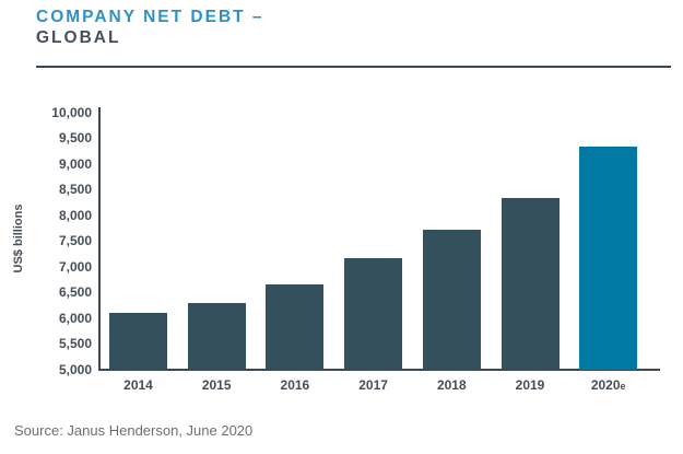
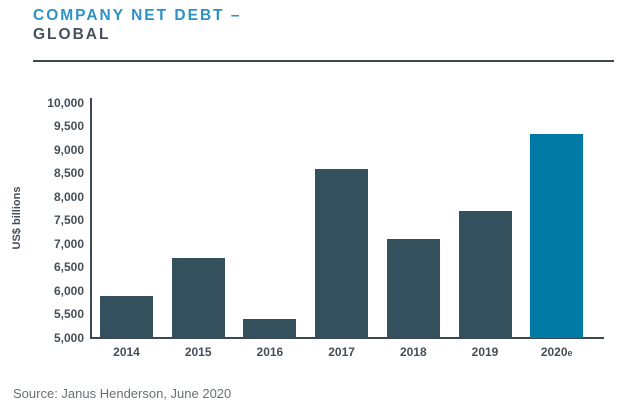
2014: 6100 -> 5900
2015: 6300 -> 6700
2016: 6700 -> 5400
2017: 7200 -> 8600
2018: 7700 -> 7100
2019: 8400 -> 7700
